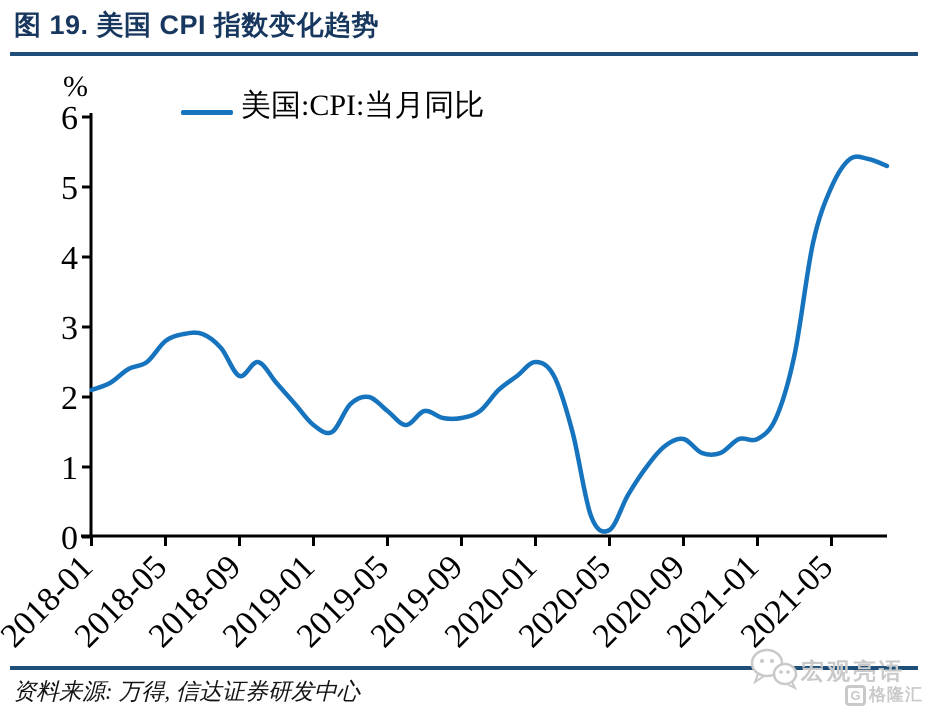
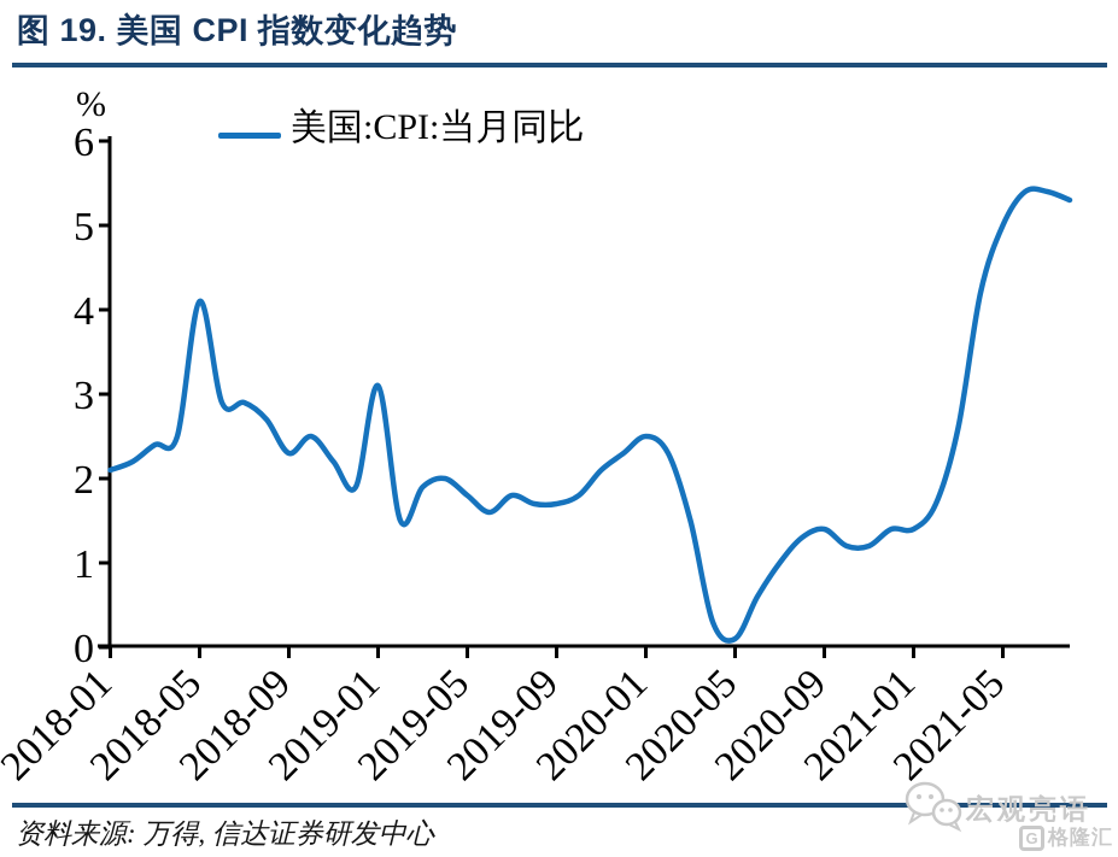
2018-05: 2.8 -> 4.1
2019-01: 1.6 -> 3.1
